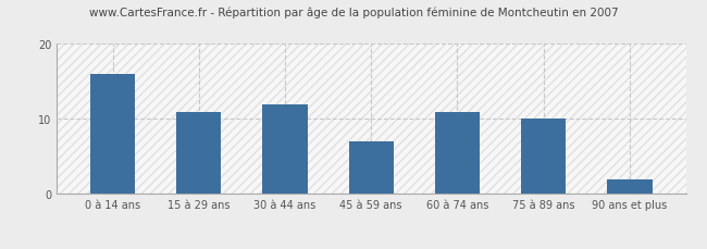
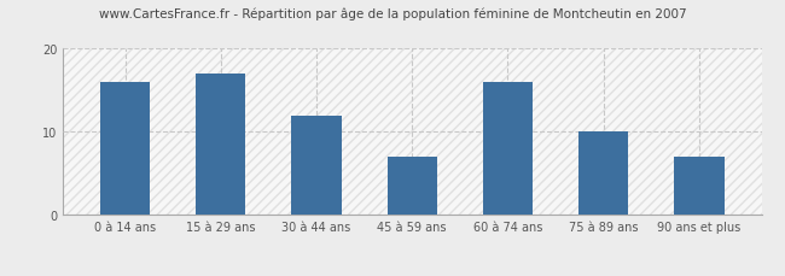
15 à 29 ans: 11 -> 17
60 à 74 ans: 11 -> 16
90 ans et plus: 2 -> 7
